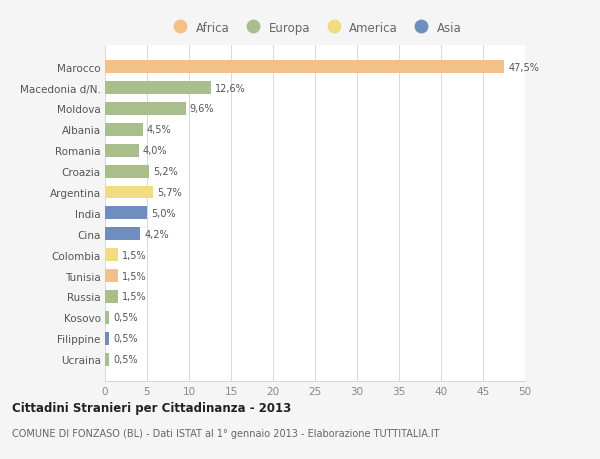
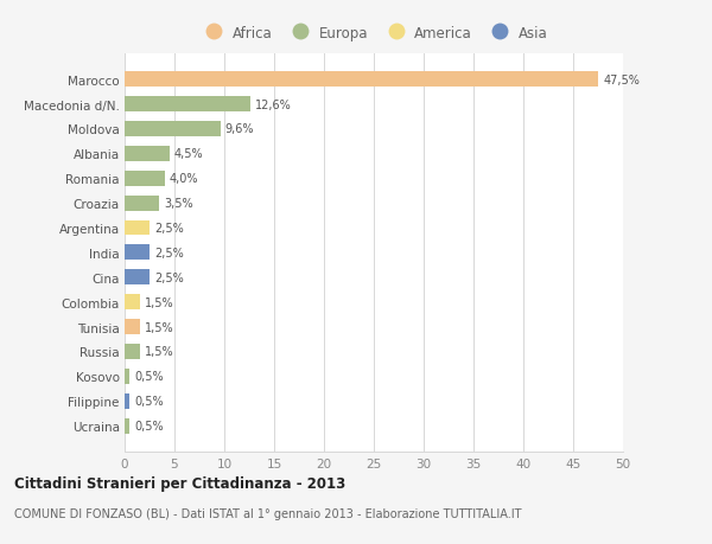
Croazia: 5,2% -> 3,5%
Argentina: 5,7% -> 2,5%
India: 5,0% -> 2,5%
Cina: 4,2% -> 2,5%
